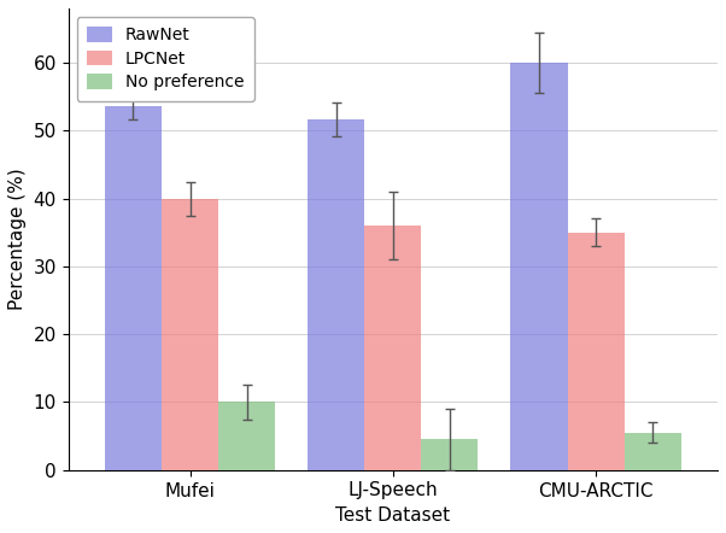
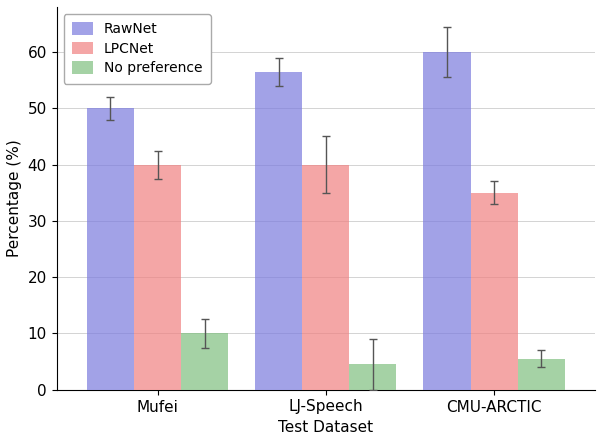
RawNet/Mufei: 53.6 -> 50.0
RawNet/LJ-Speech: 51.6 -> 56.5
LPCNet/LJ-Speech: 36 -> 40
